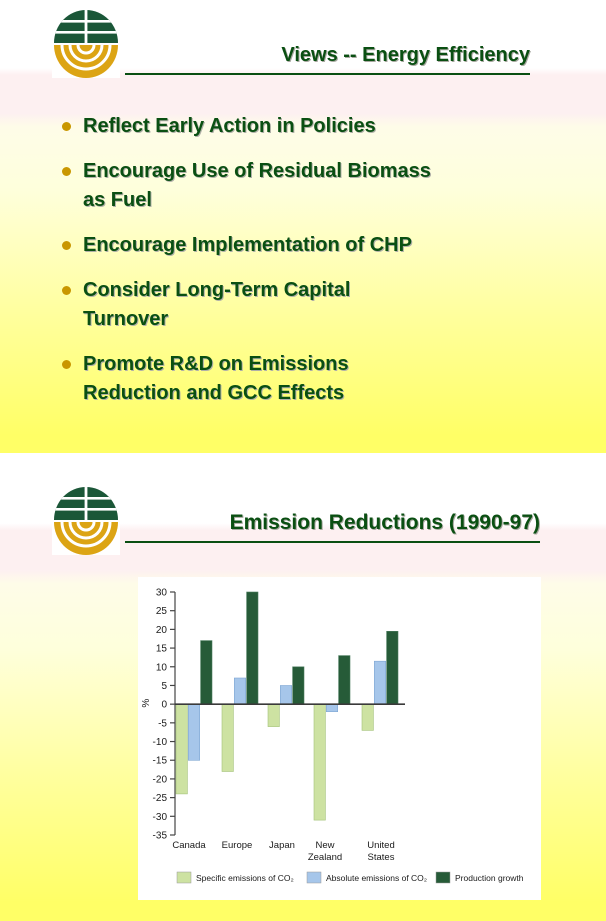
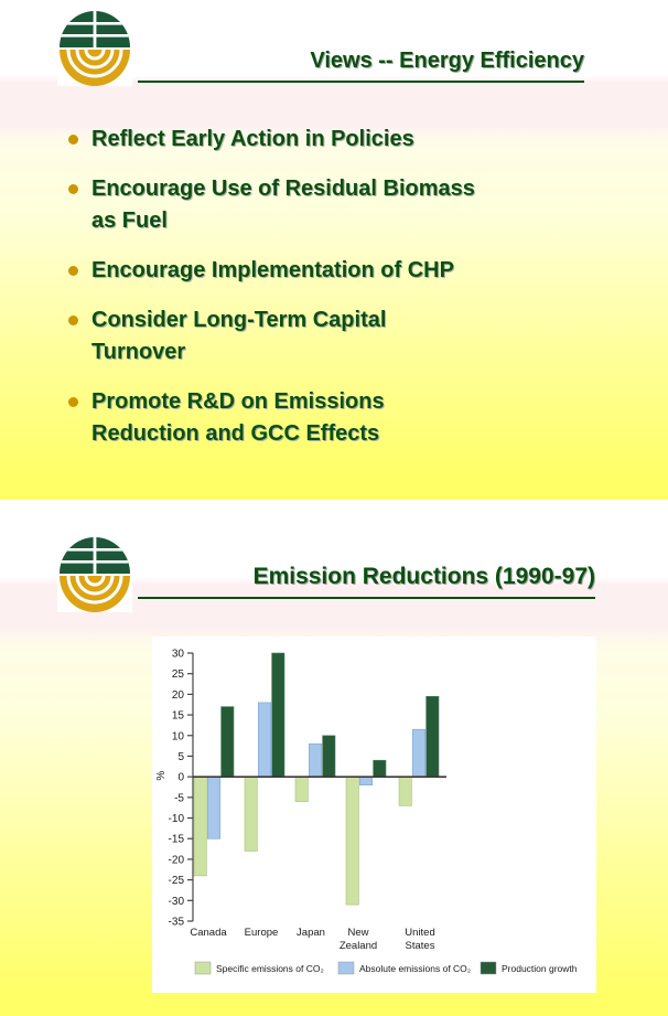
Absolute emissions of CO₂/Europe: 7 -> 18
Absolute emissions of CO₂/Japan: 5 -> 8
Production growth/New Zealand: 13 -> 4
